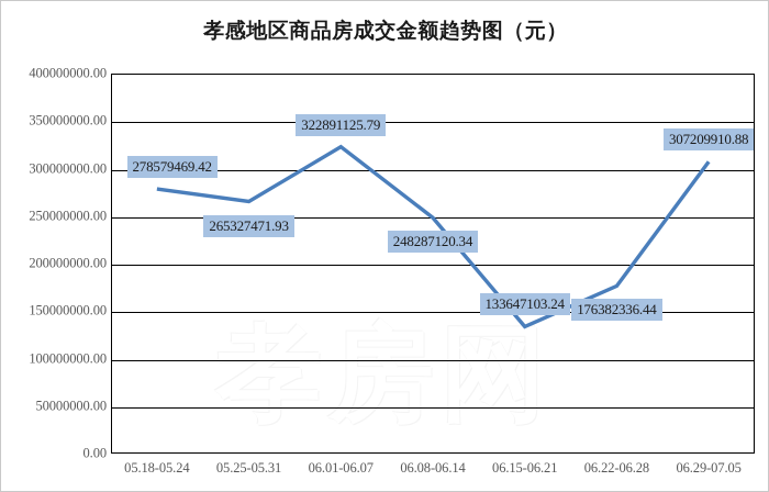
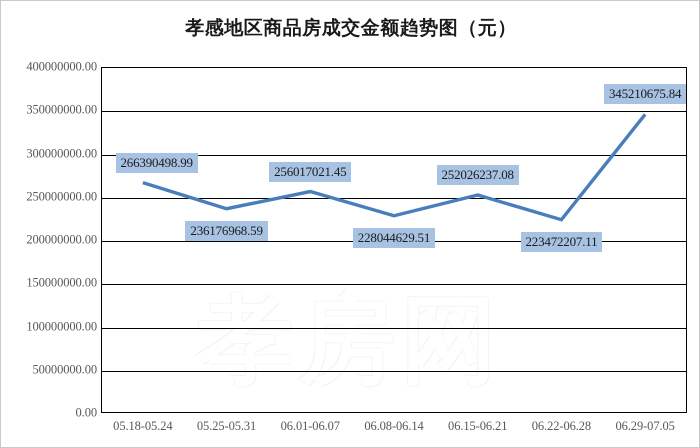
05.18-05.24: 278579469.42 -> 266390498.99
05.25-05.31: 265327471.93 -> 236176968.59
06.01-06.07: 322891125.79 -> 256017021.45
06.08-06.14: 248287120.34 -> 228044629.51
06.15-06.21: 133647103.24 -> 252026237.08
06.22-06.28: 176382336.44 -> 223472207.11
06.29-07.05: 307209910.88 -> 345210675.84
